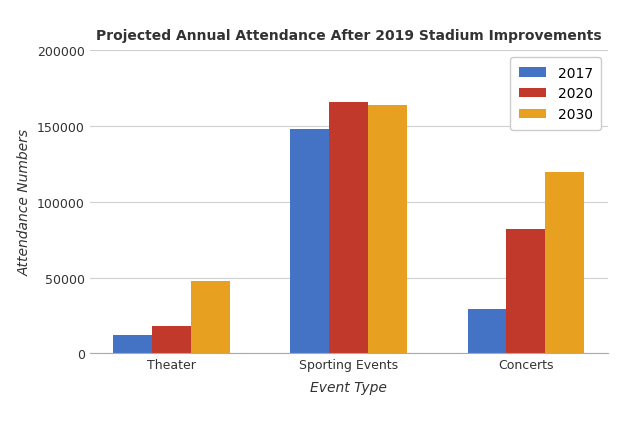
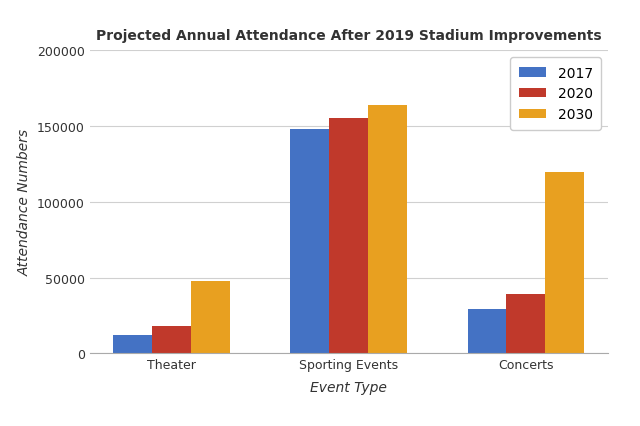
2020/Sporting Events: 166000 -> 155000
2020/Concerts: 82000 -> 39000
